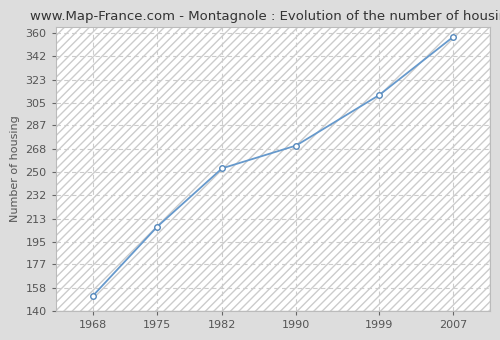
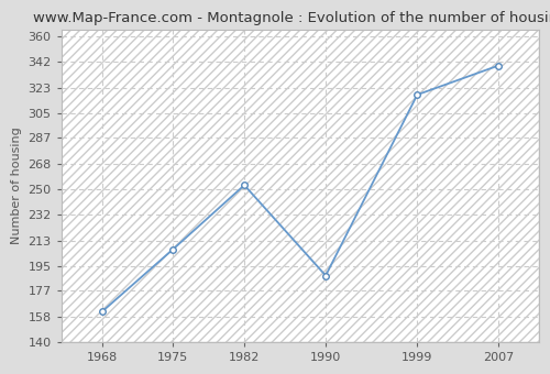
1968: 152 -> 162
1990: 271 -> 188
1999: 311 -> 318
2007: 357 -> 339
